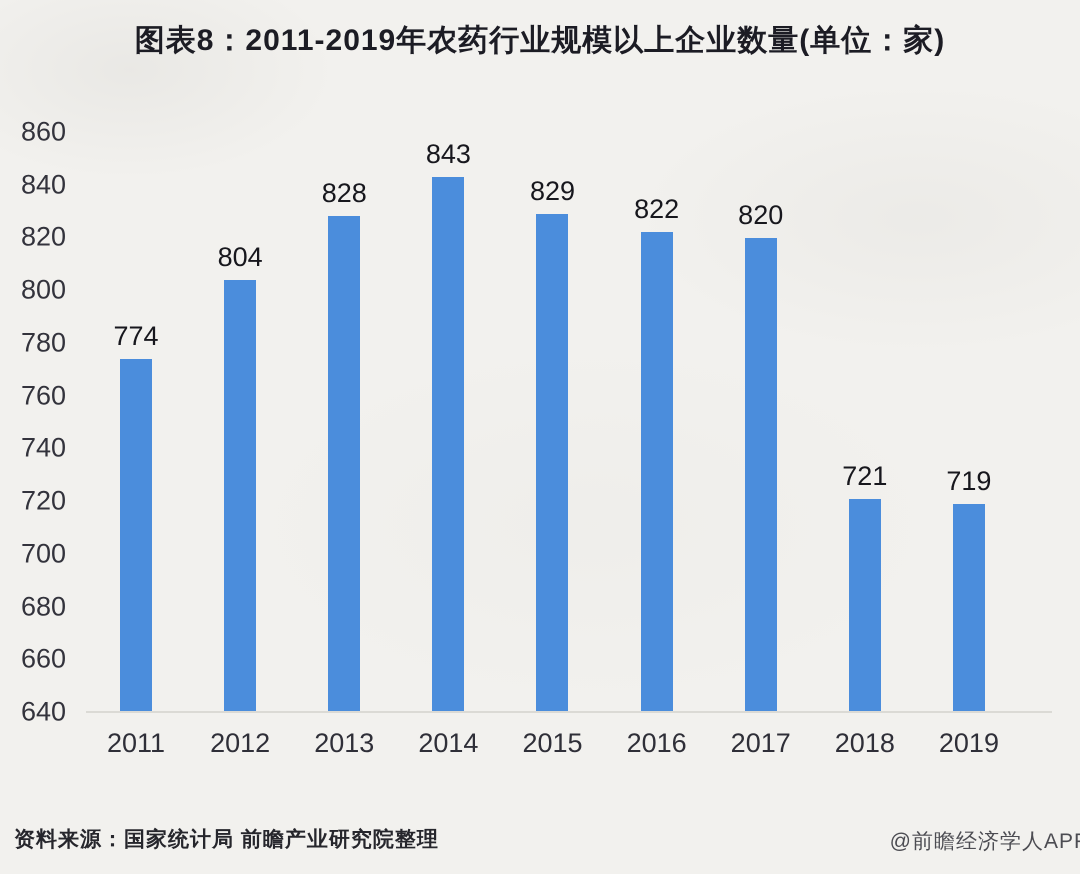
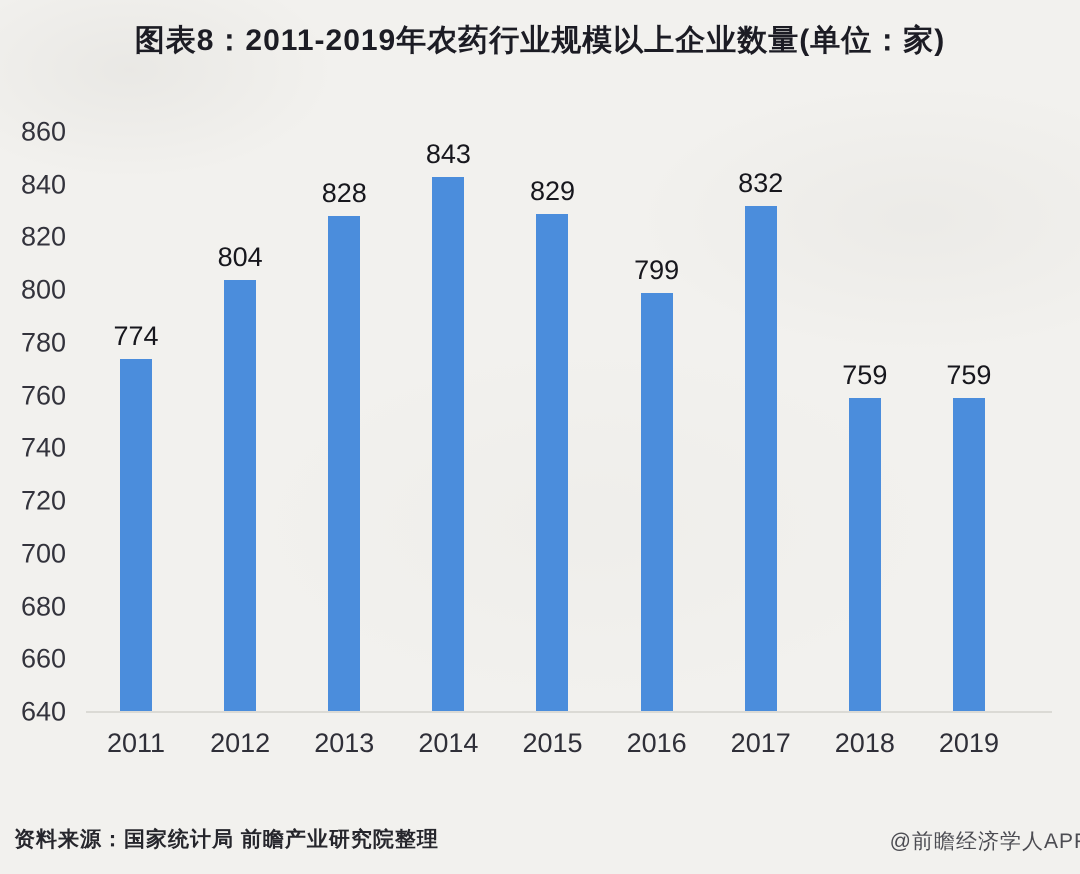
2016: 822 -> 799
2017: 820 -> 832
2018: 721 -> 759
2019: 719 -> 759
